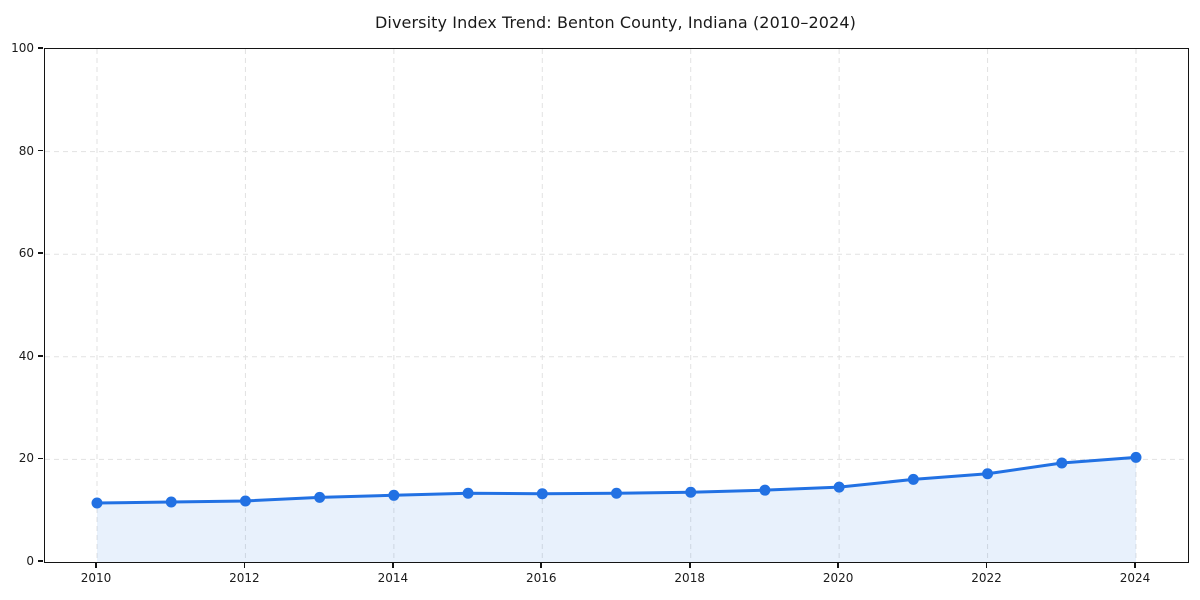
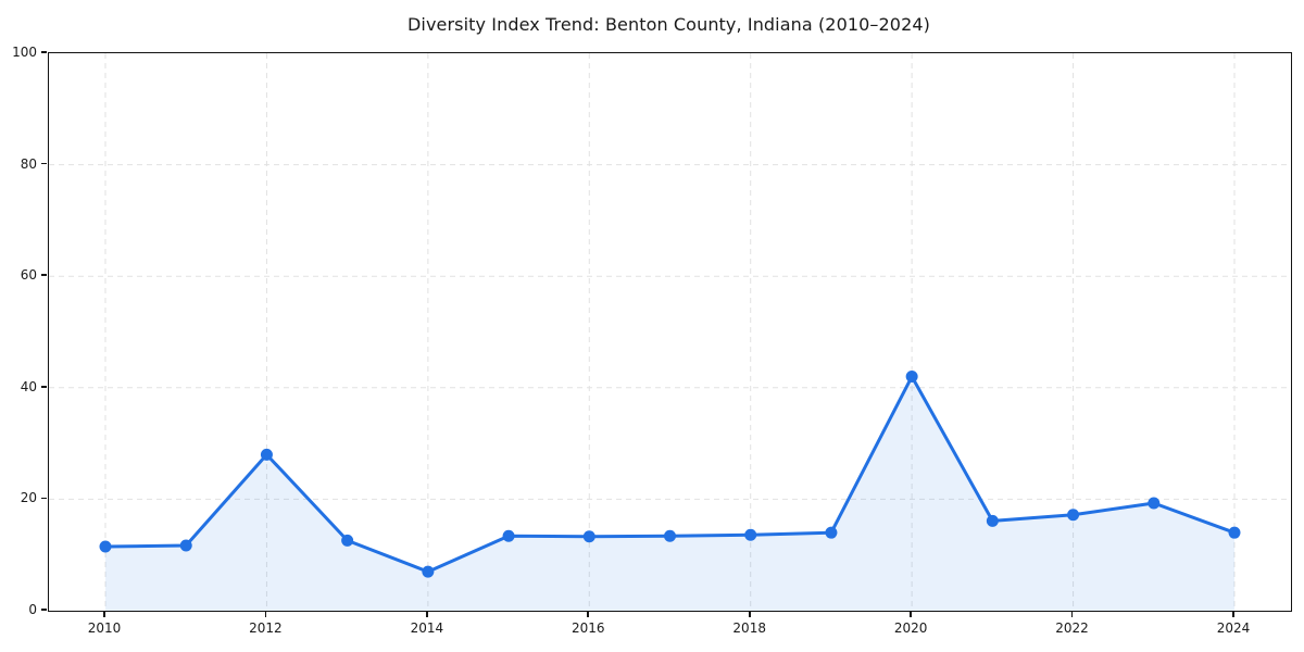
2012: 12 -> 28
2014: 13 -> 7
2020: 15 -> 42
2024: 20 -> 14
